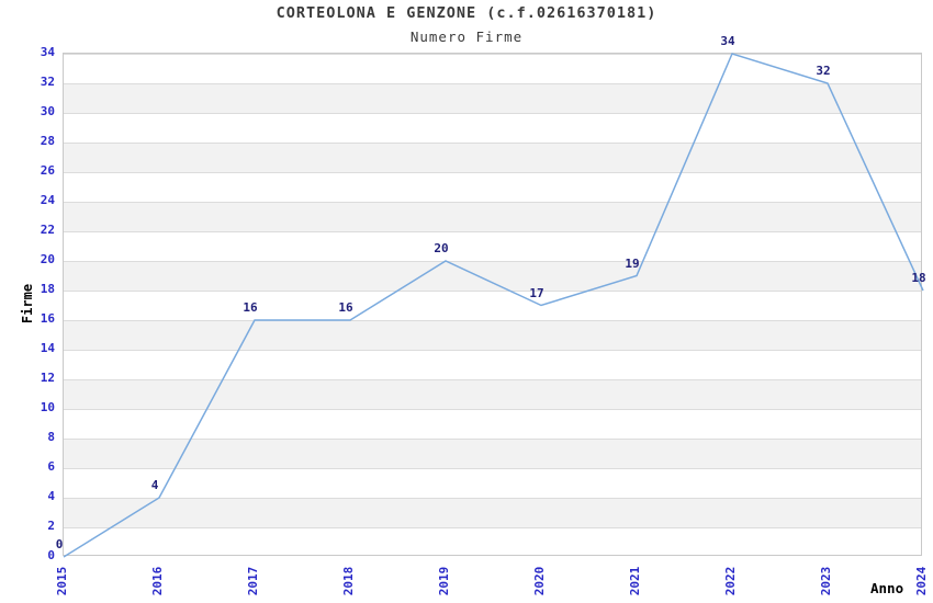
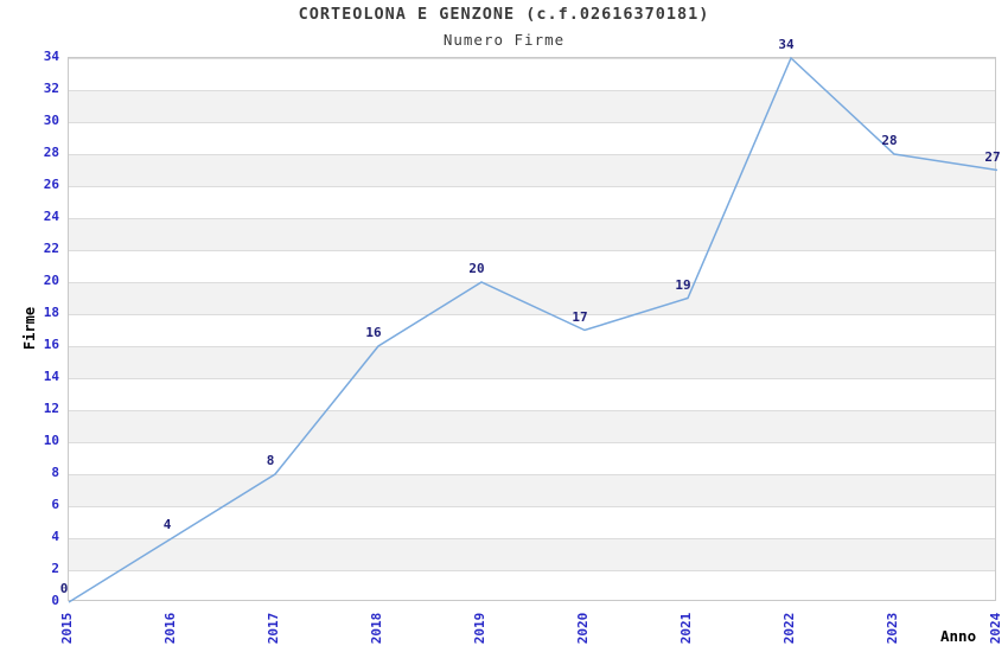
2017: 16 -> 8
2023: 32 -> 28
2024: 18 -> 27
